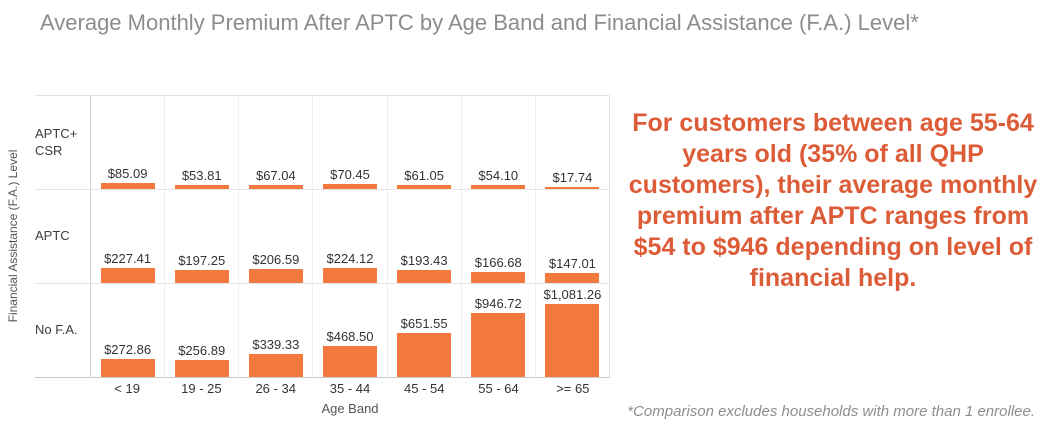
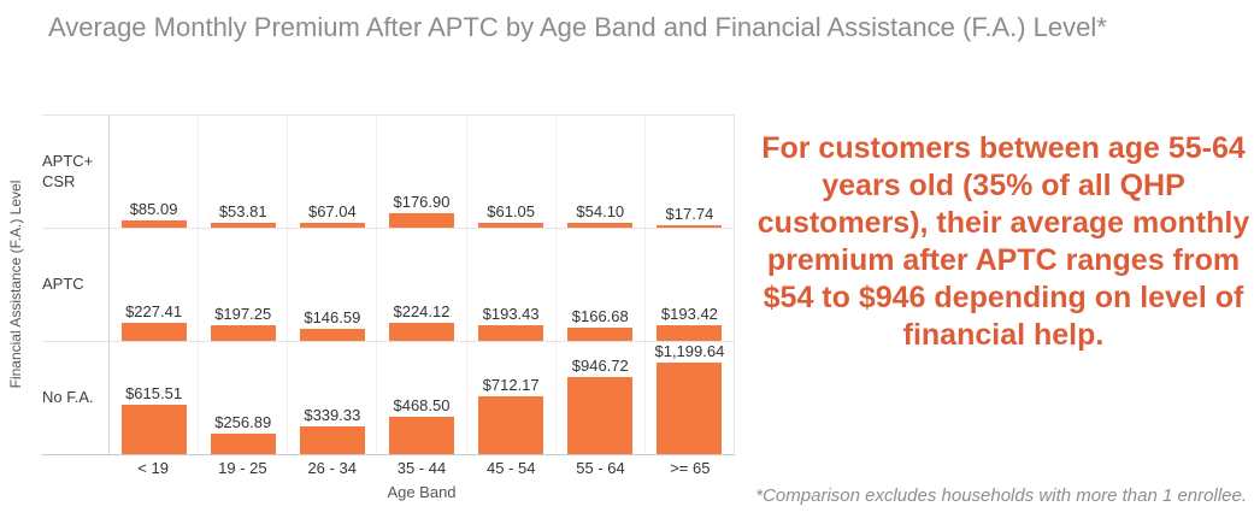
No F.A./< 19: $272.86 -> $615.51
APTC/26 - 34: $206.59 -> $146.59
APTC+ CSR/35 - 44: $70.45 -> $176.90
No F.A./45 - 54: $651.55 -> $712.17
APTC/>= 65: $147.01 -> $193.42
No F.A./>= 65: $1,081.26 -> $1,199.64
